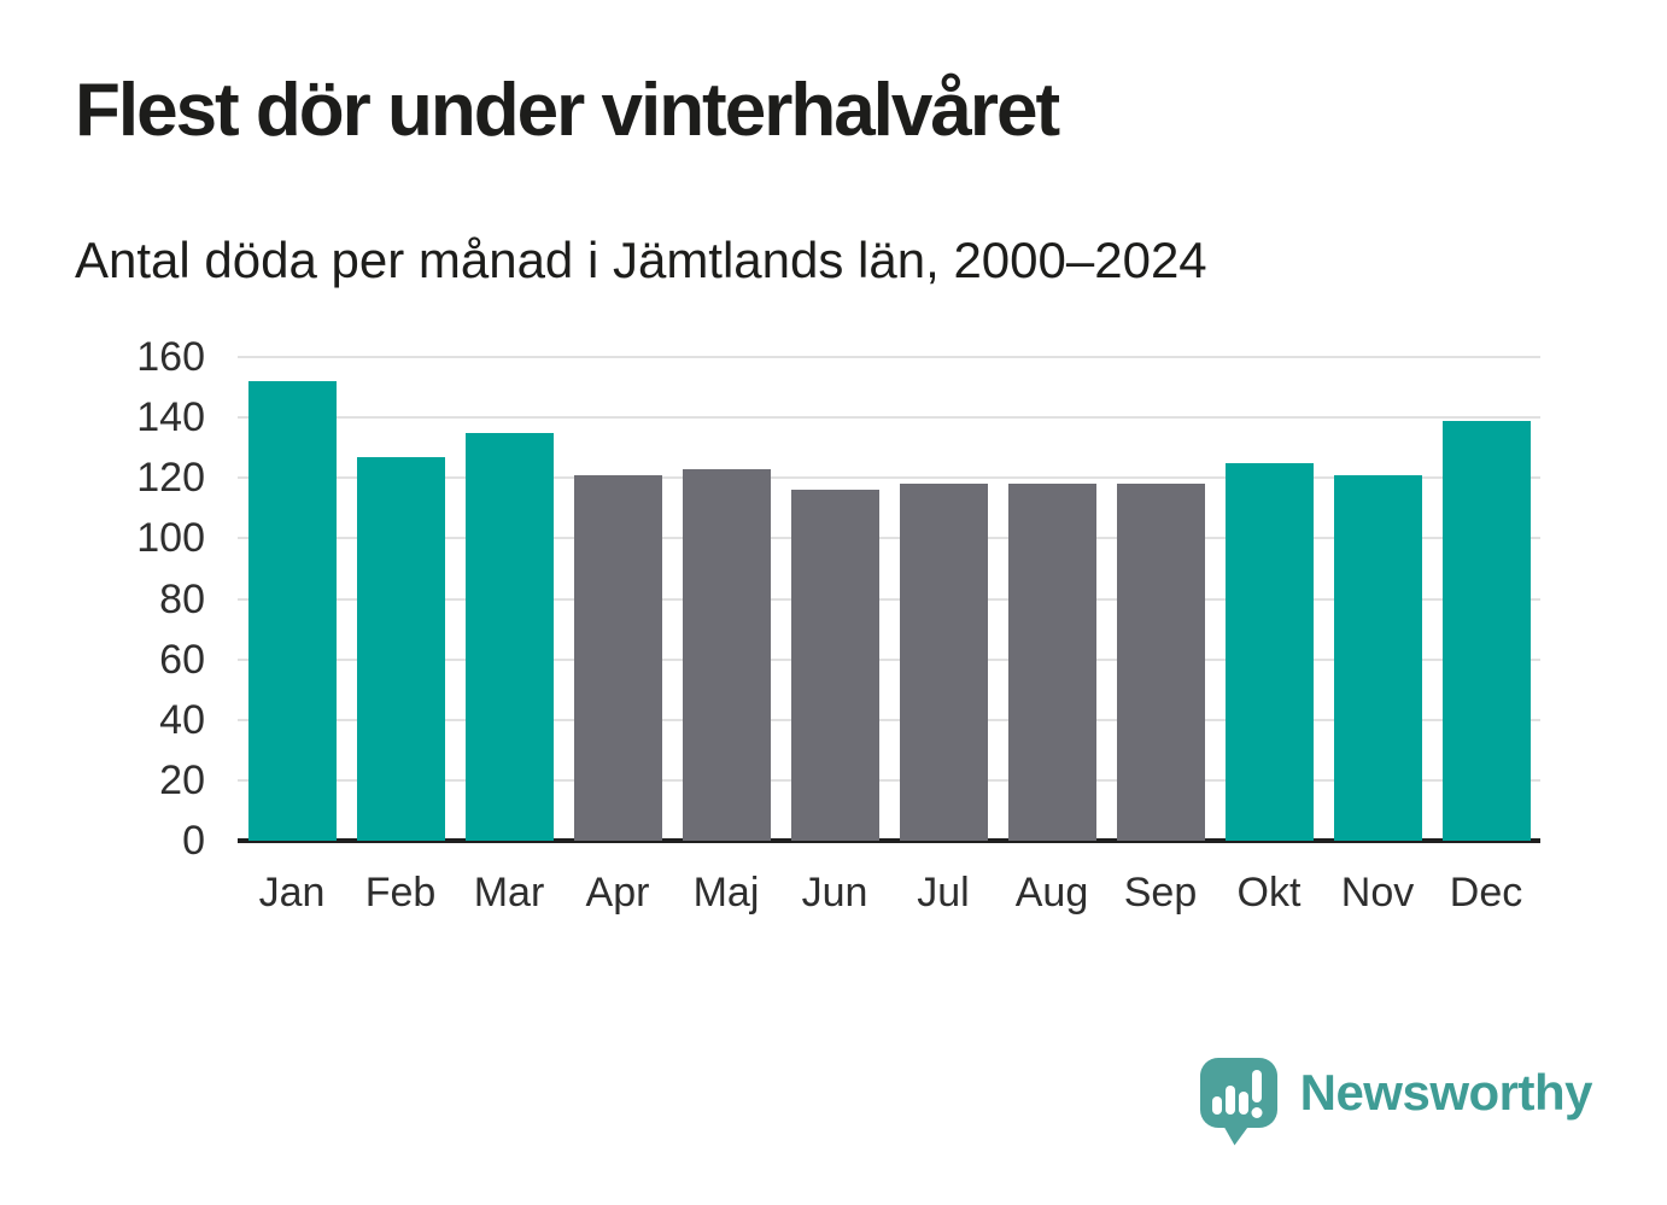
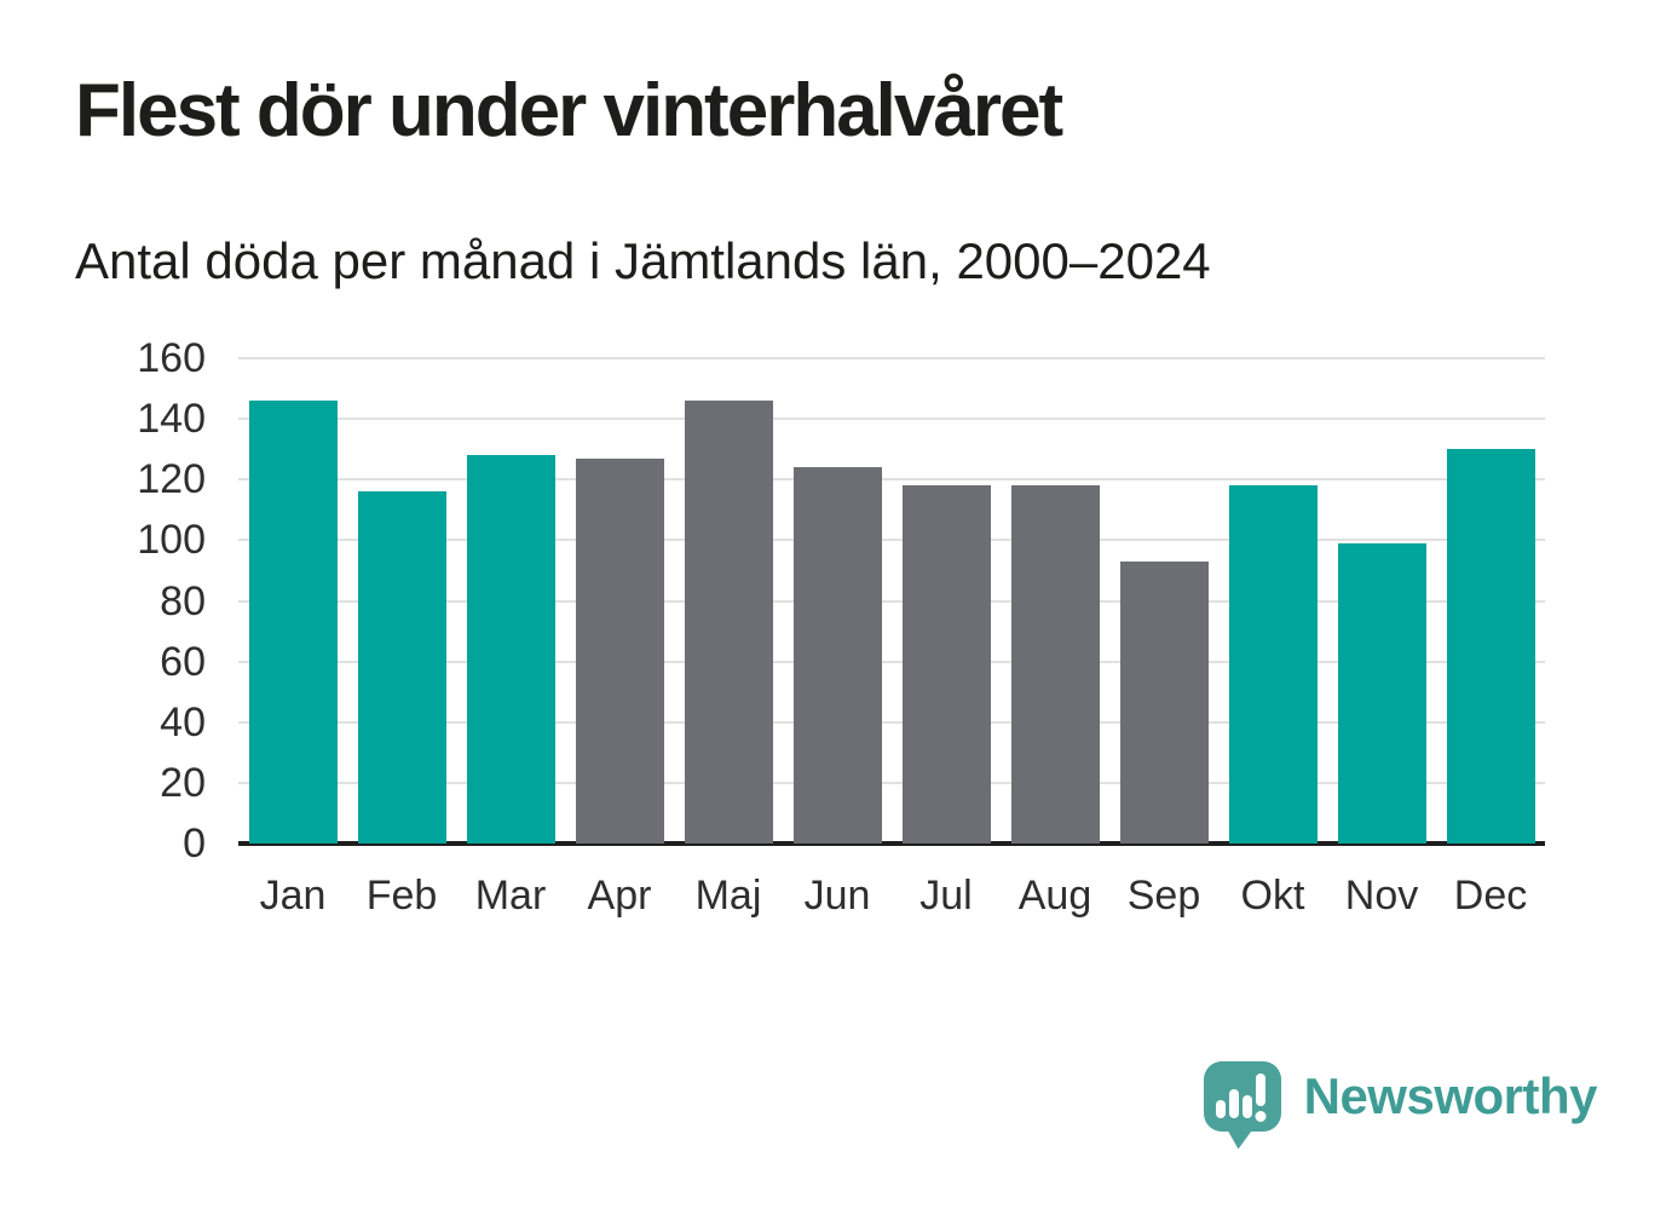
Jan: 152 -> 146
Feb: 127 -> 116
Mar: 135 -> 128
Apr: 121 -> 127
Maj: 123 -> 146
Jun: 116 -> 124
Sep: 118 -> 93
Okt: 125 -> 118
Nov: 121 -> 99
Dec: 139 -> 130
